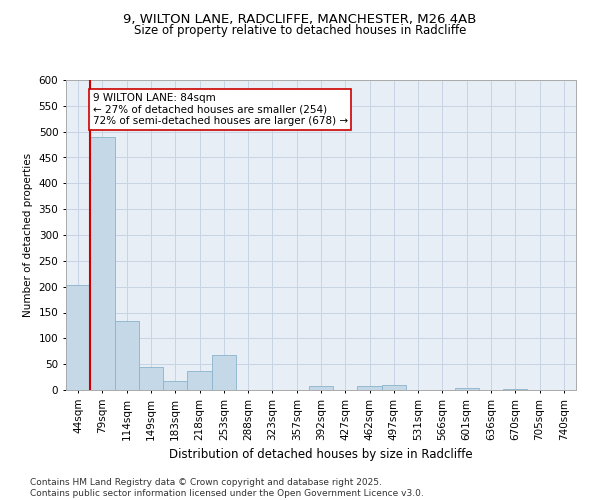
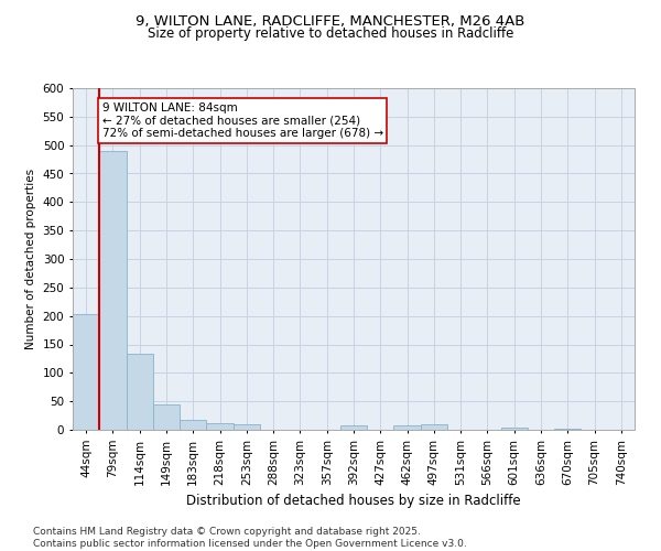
218sqm: 36 -> 11
253sqm: 68 -> 10
